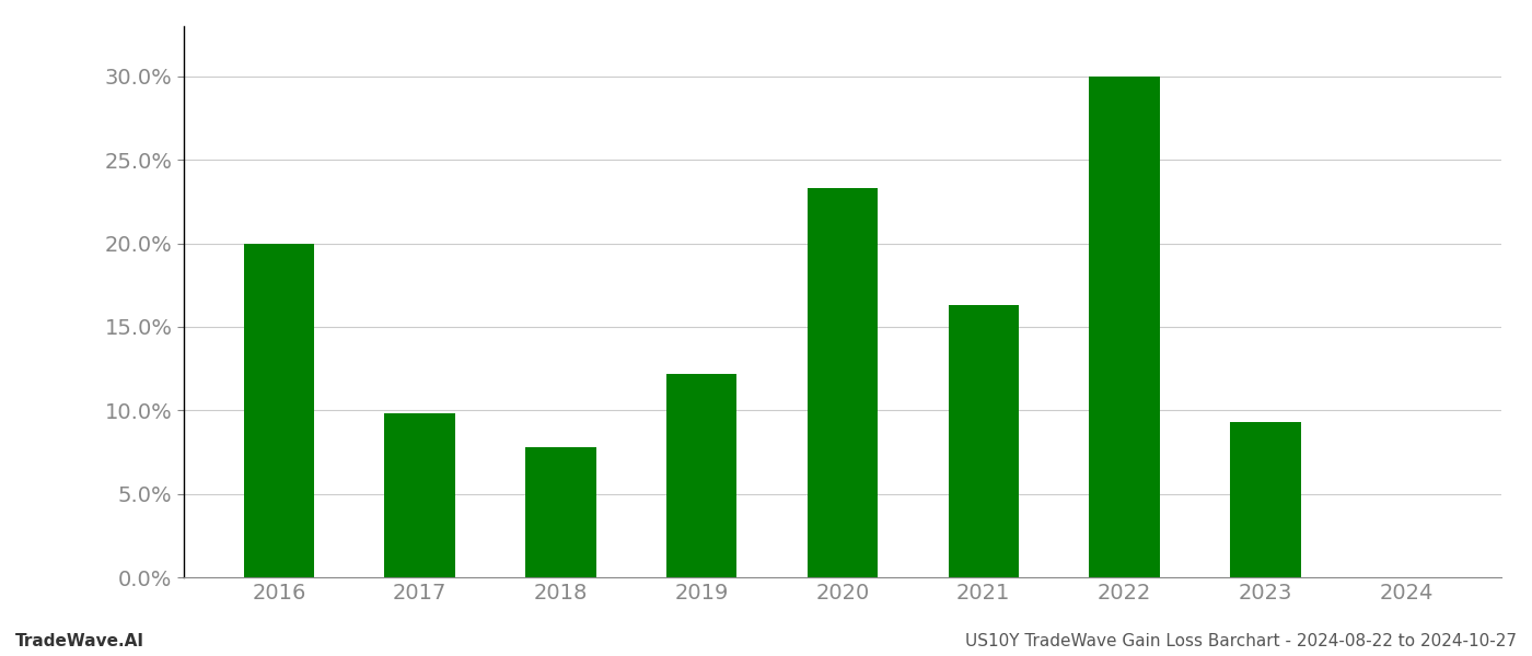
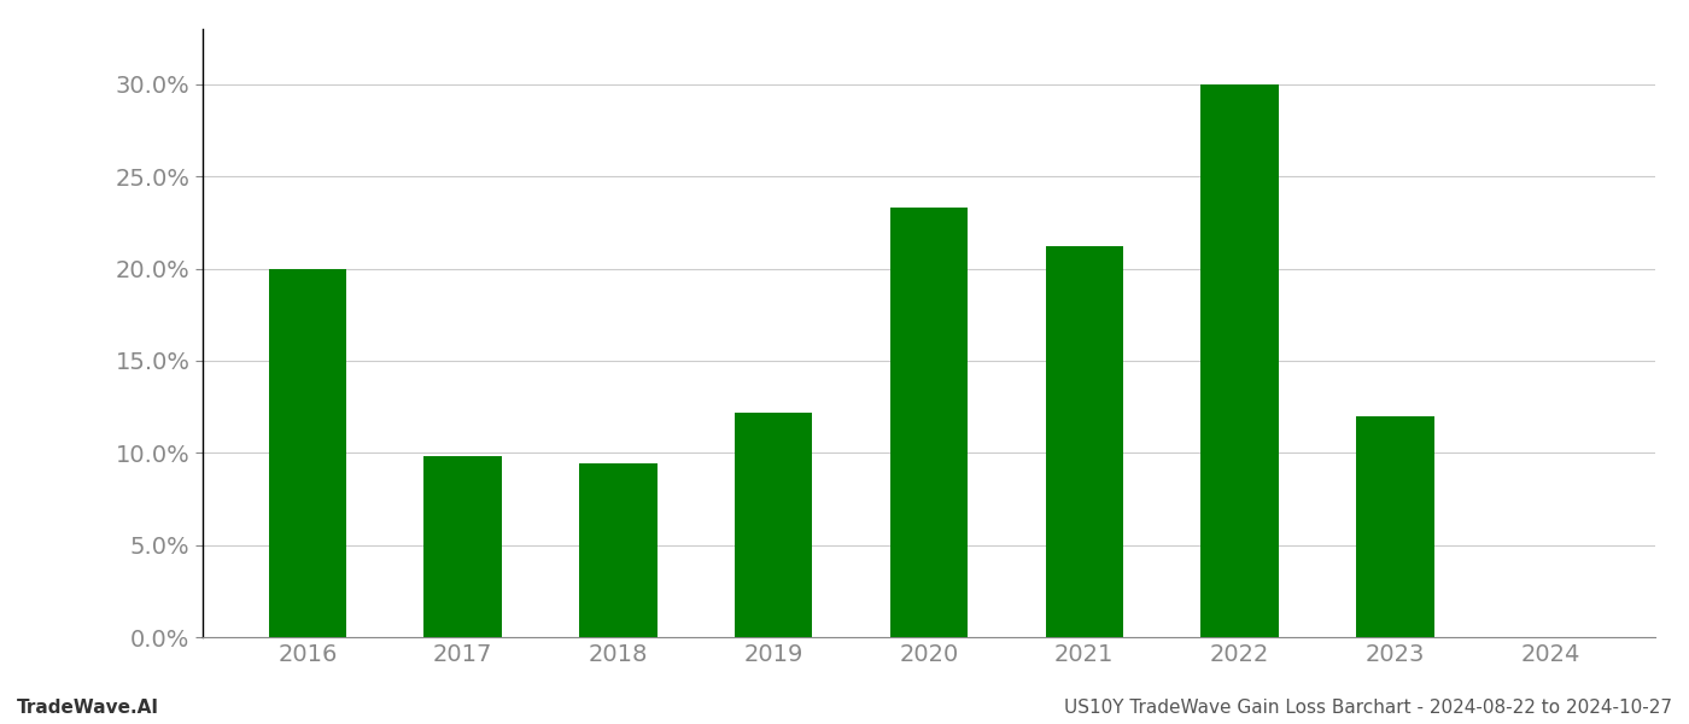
2018: 7.8% -> 9.4%
2021: 16.3% -> 21.2%
2023: 9.3% -> 12.0%
